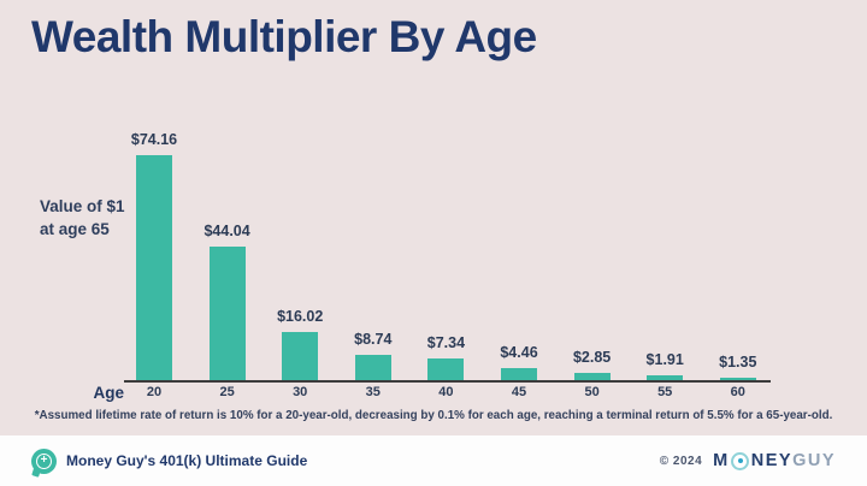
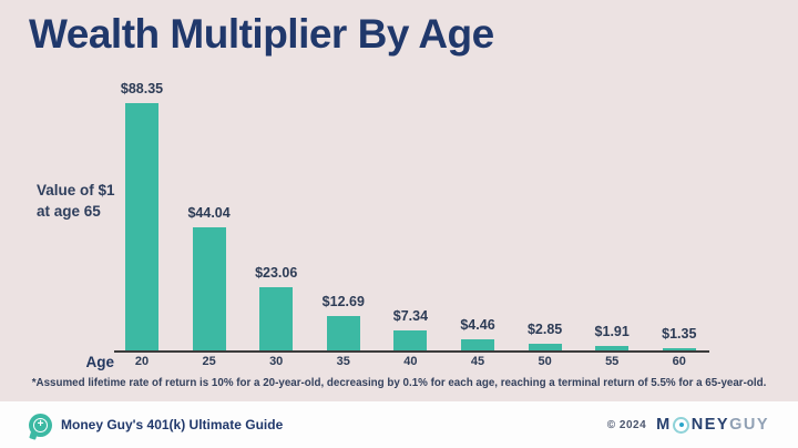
20: $74.16 -> $88.35
30: $16.02 -> $23.06
35: $8.74 -> $12.69
